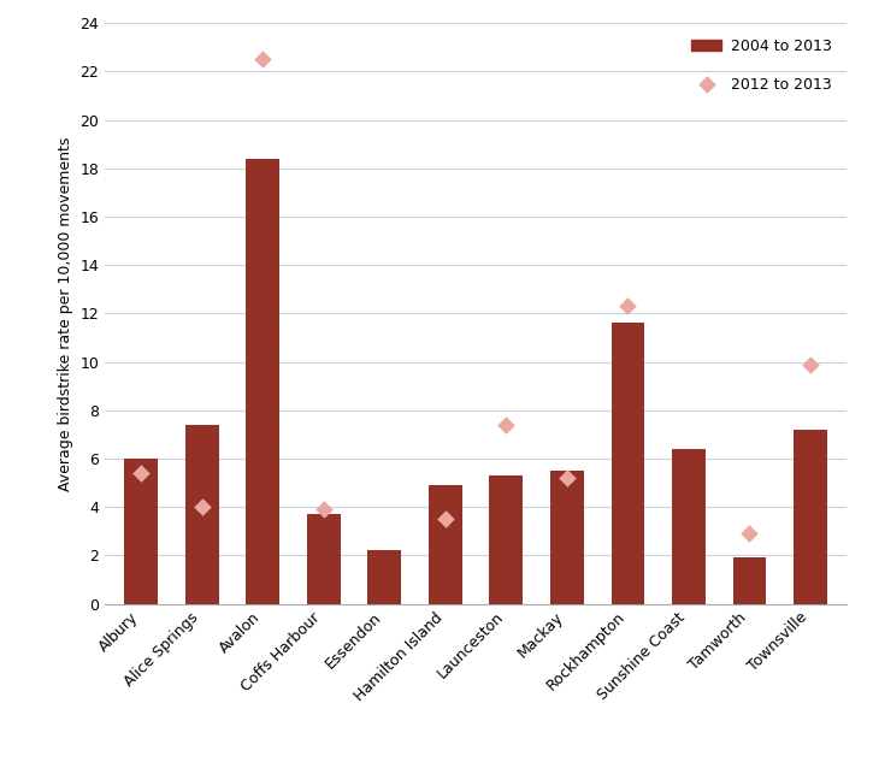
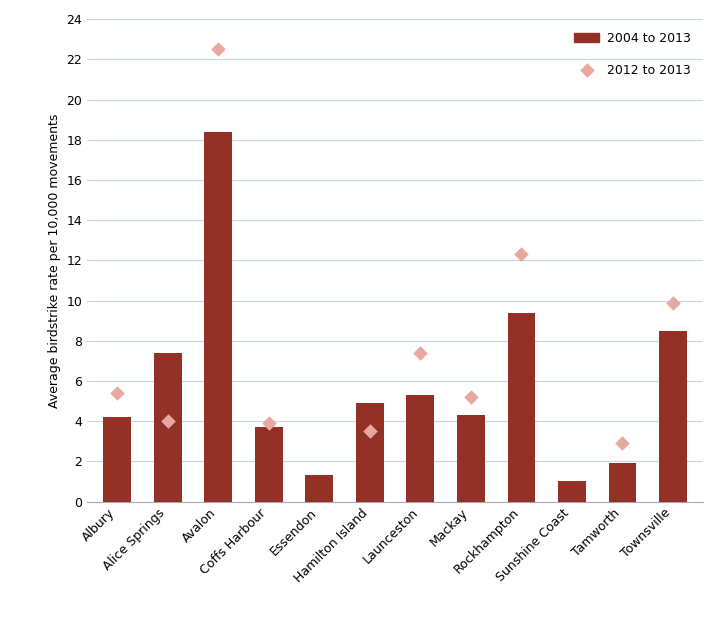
2004 to 2013/Albury: 6.0 -> 4.2
2004 to 2013/Essendon: 2.2 -> 1.3
2004 to 2013/Mackay: 5.5 -> 4.3
2004 to 2013/Rockhampton: 11.6 -> 9.4
2004 to 2013/Sunshine Coast: 6.4 -> 1.0
2004 to 2013/Townsville: 7.2 -> 8.5
